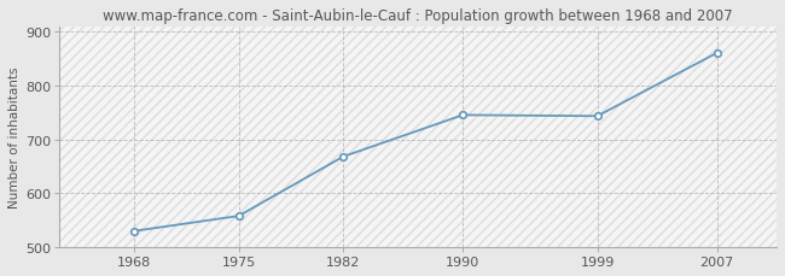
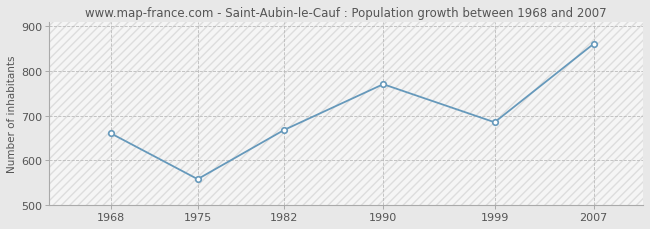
1968: 530 -> 660
1990: 745 -> 770
1999: 743 -> 685
